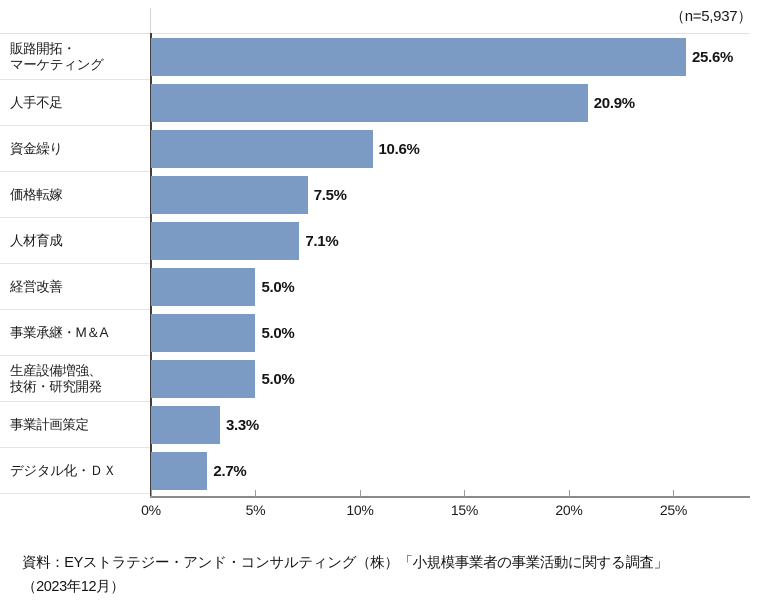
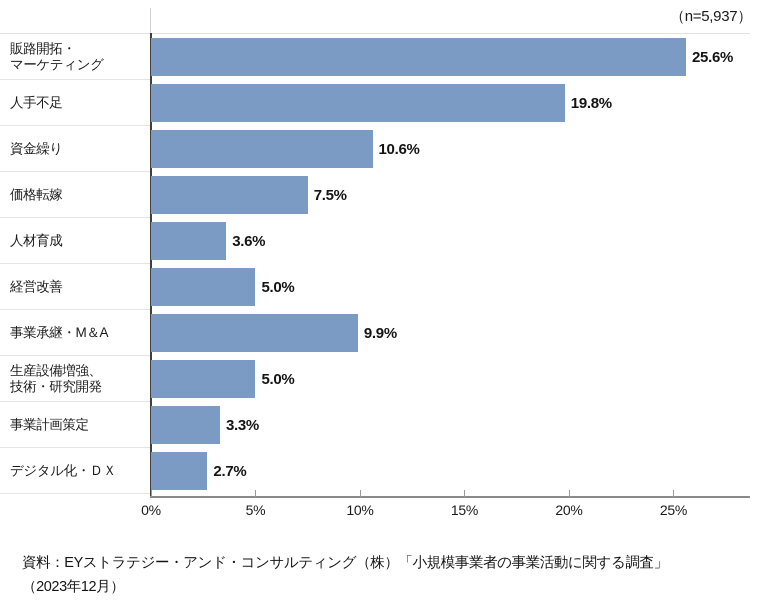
人手不足: 20.9% -> 19.8%
人材育成: 7.1% -> 3.6%
事業承継・M＆A: 5.0% -> 9.9%
